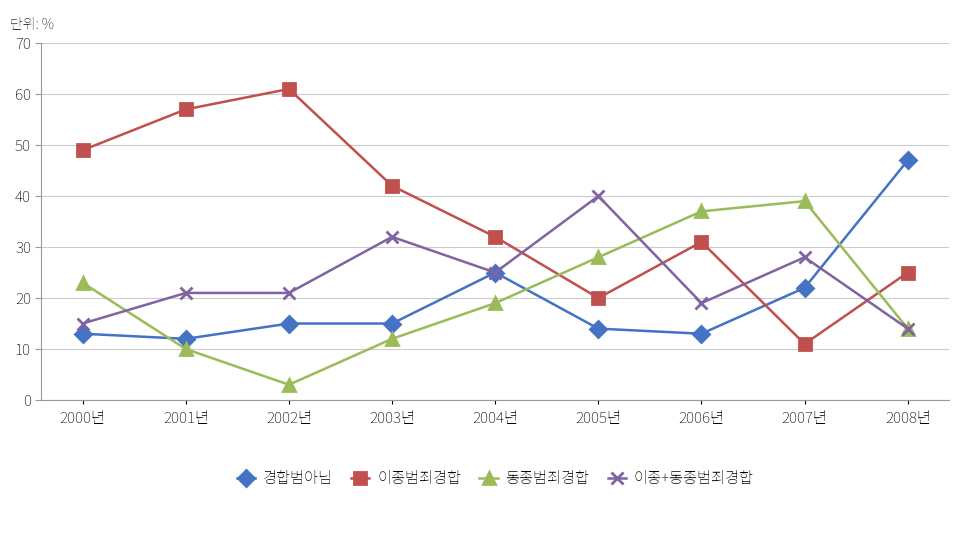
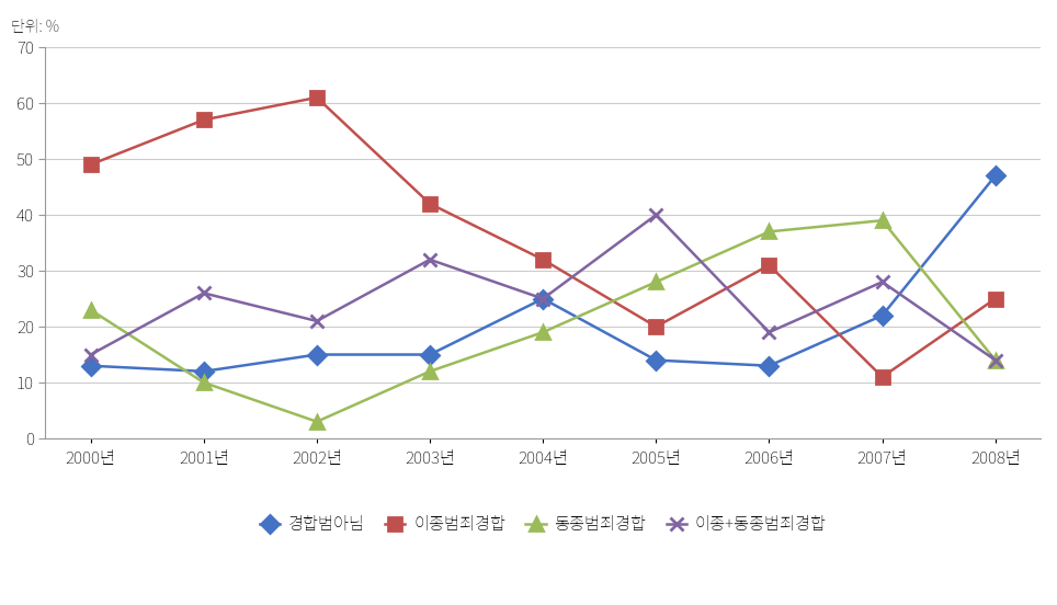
이종+동종범죄경합/2001년: 21 -> 26
